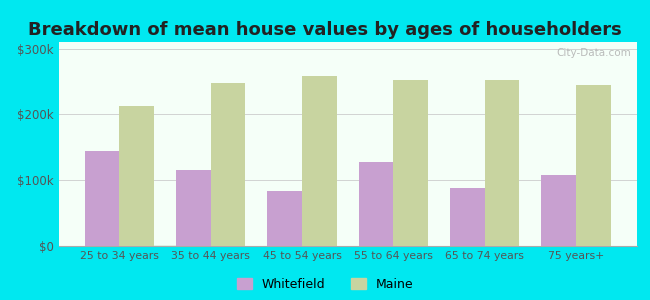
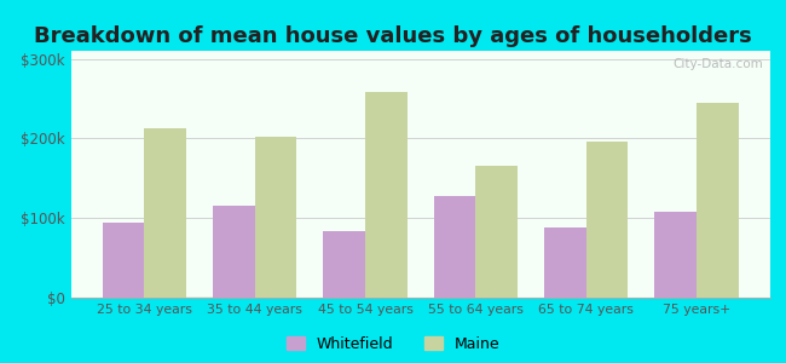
Whitefield/25 to 34 years: $145k -> $94k
Maine/35 to 44 years: $248k -> $202k
Maine/55 to 64 years: $252k -> $166k
Maine/65 to 74 years: $253k -> $196k
